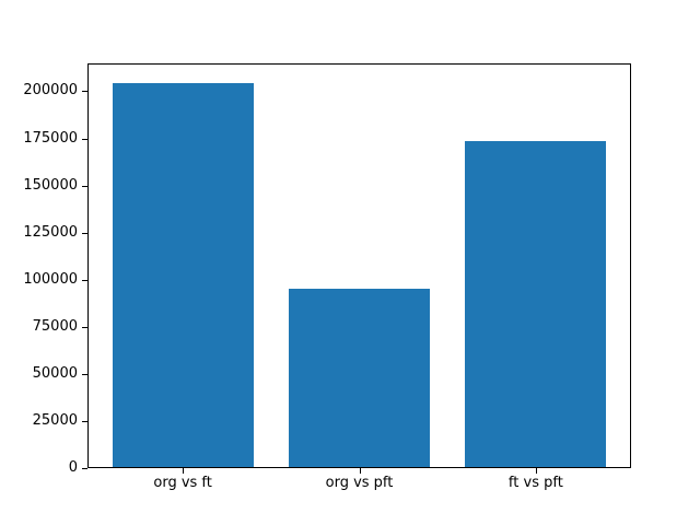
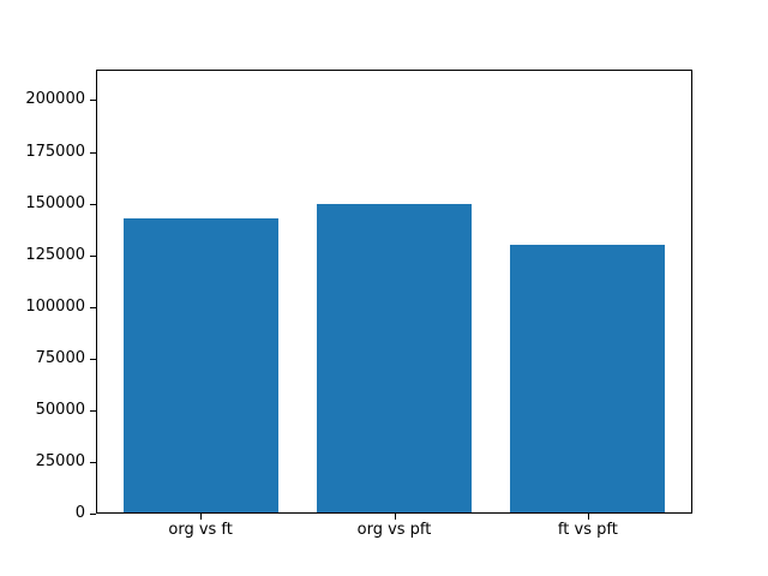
org vs ft: 205000 -> 143000
org vs pft: 95000 -> 150000
ft vs pft: 174000 -> 130000
